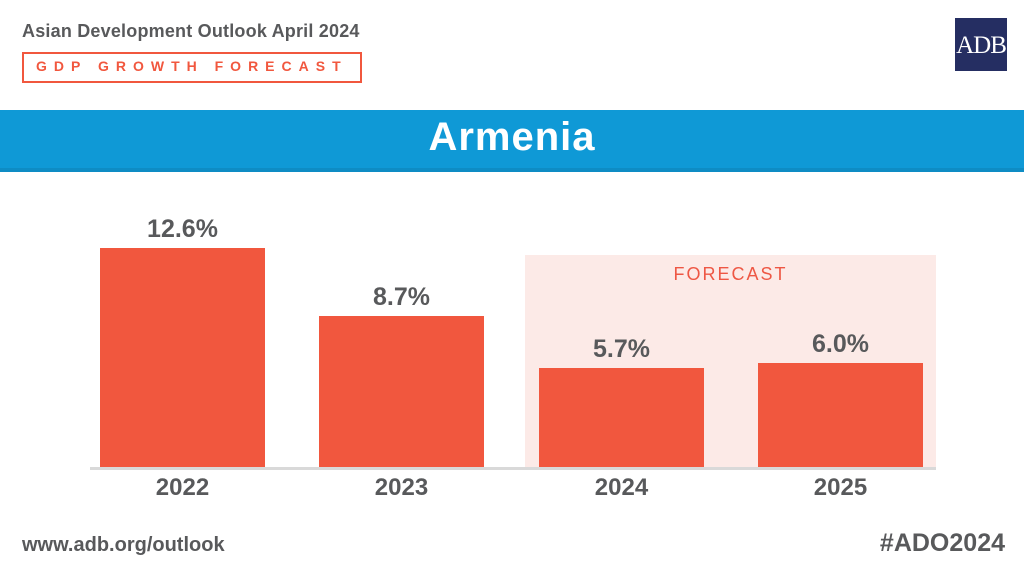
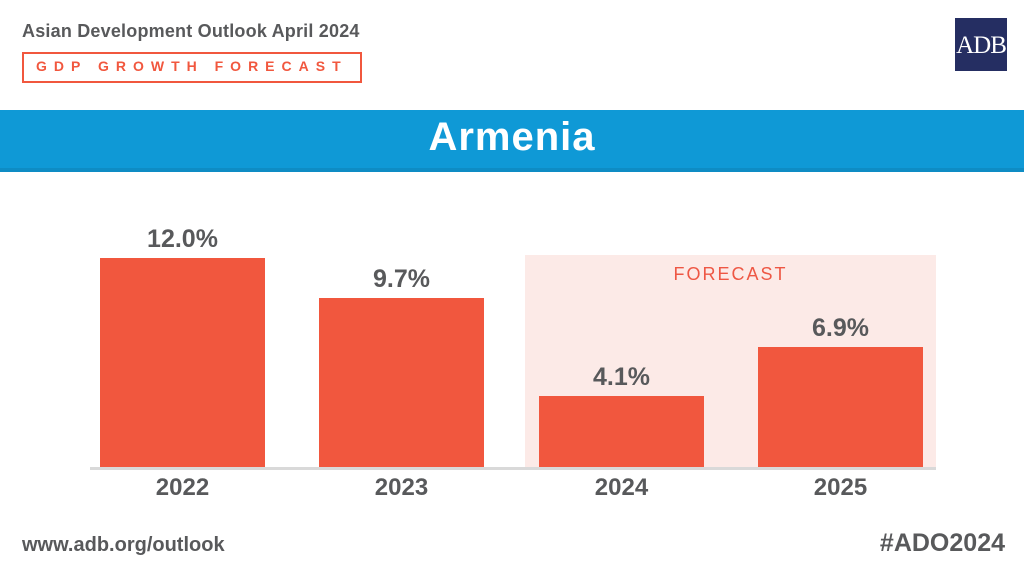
2022: 12.6% -> 12.0%
2023: 8.7% -> 9.7%
2024: 5.7% -> 4.1%
2025: 6.0% -> 6.9%
